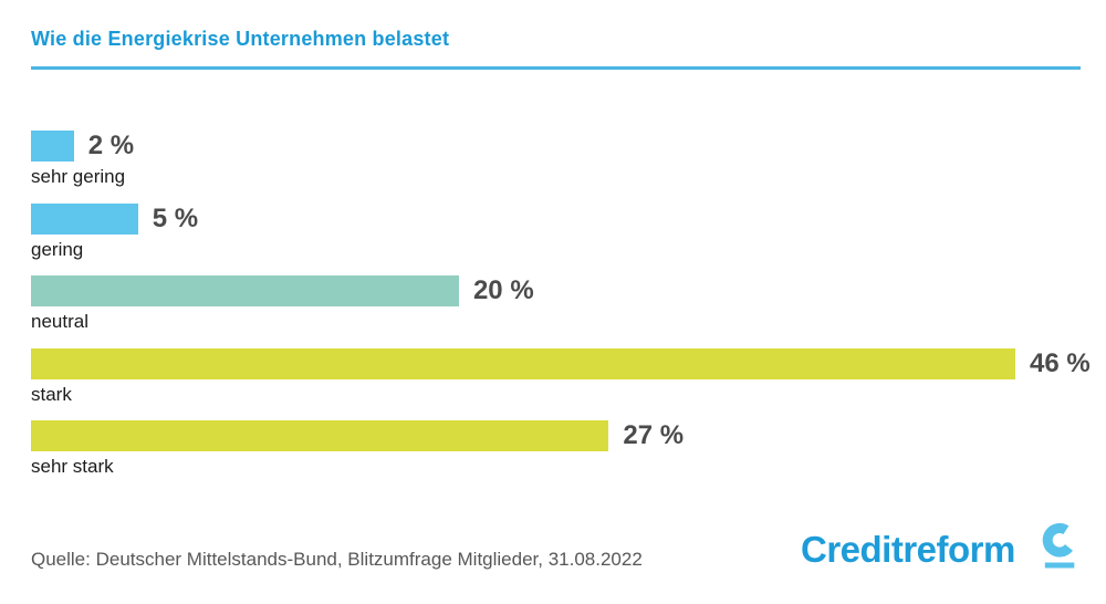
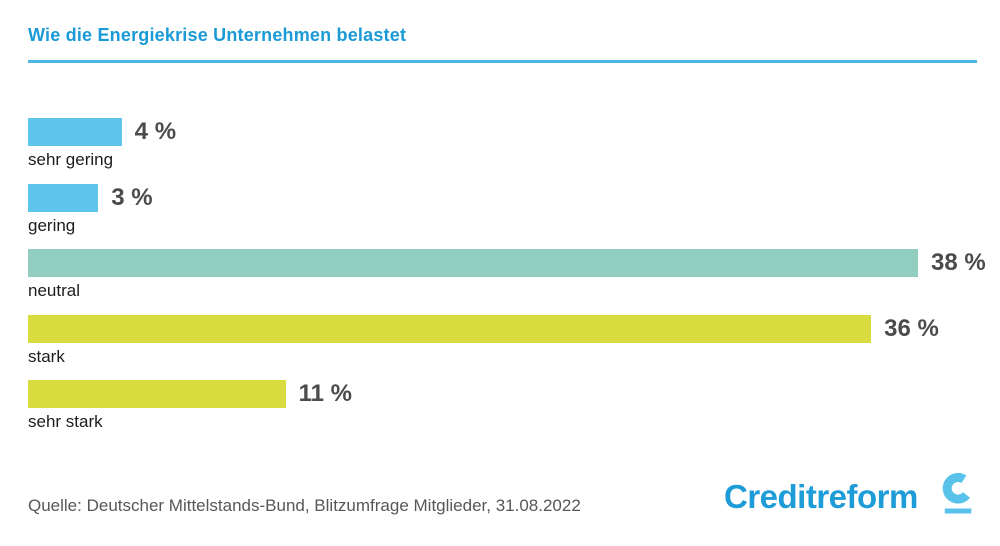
sehr gering: 2 -> 4
gering: 5 -> 3
neutral: 20 -> 38
stark: 46 -> 36
sehr stark: 27 -> 11
